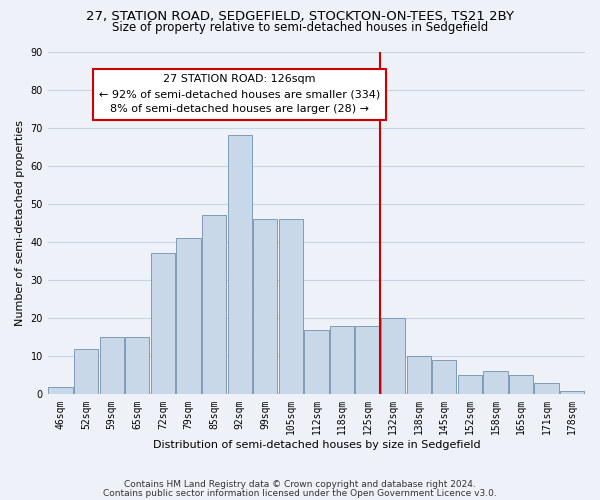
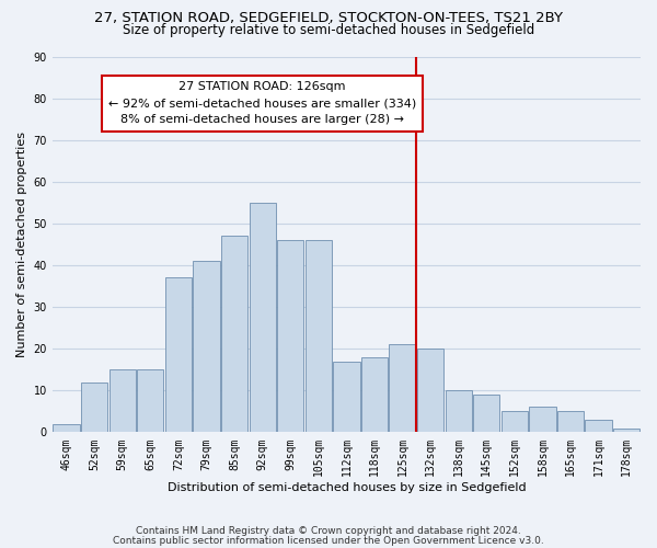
92sqm: 68 -> 55
125sqm: 18 -> 21
